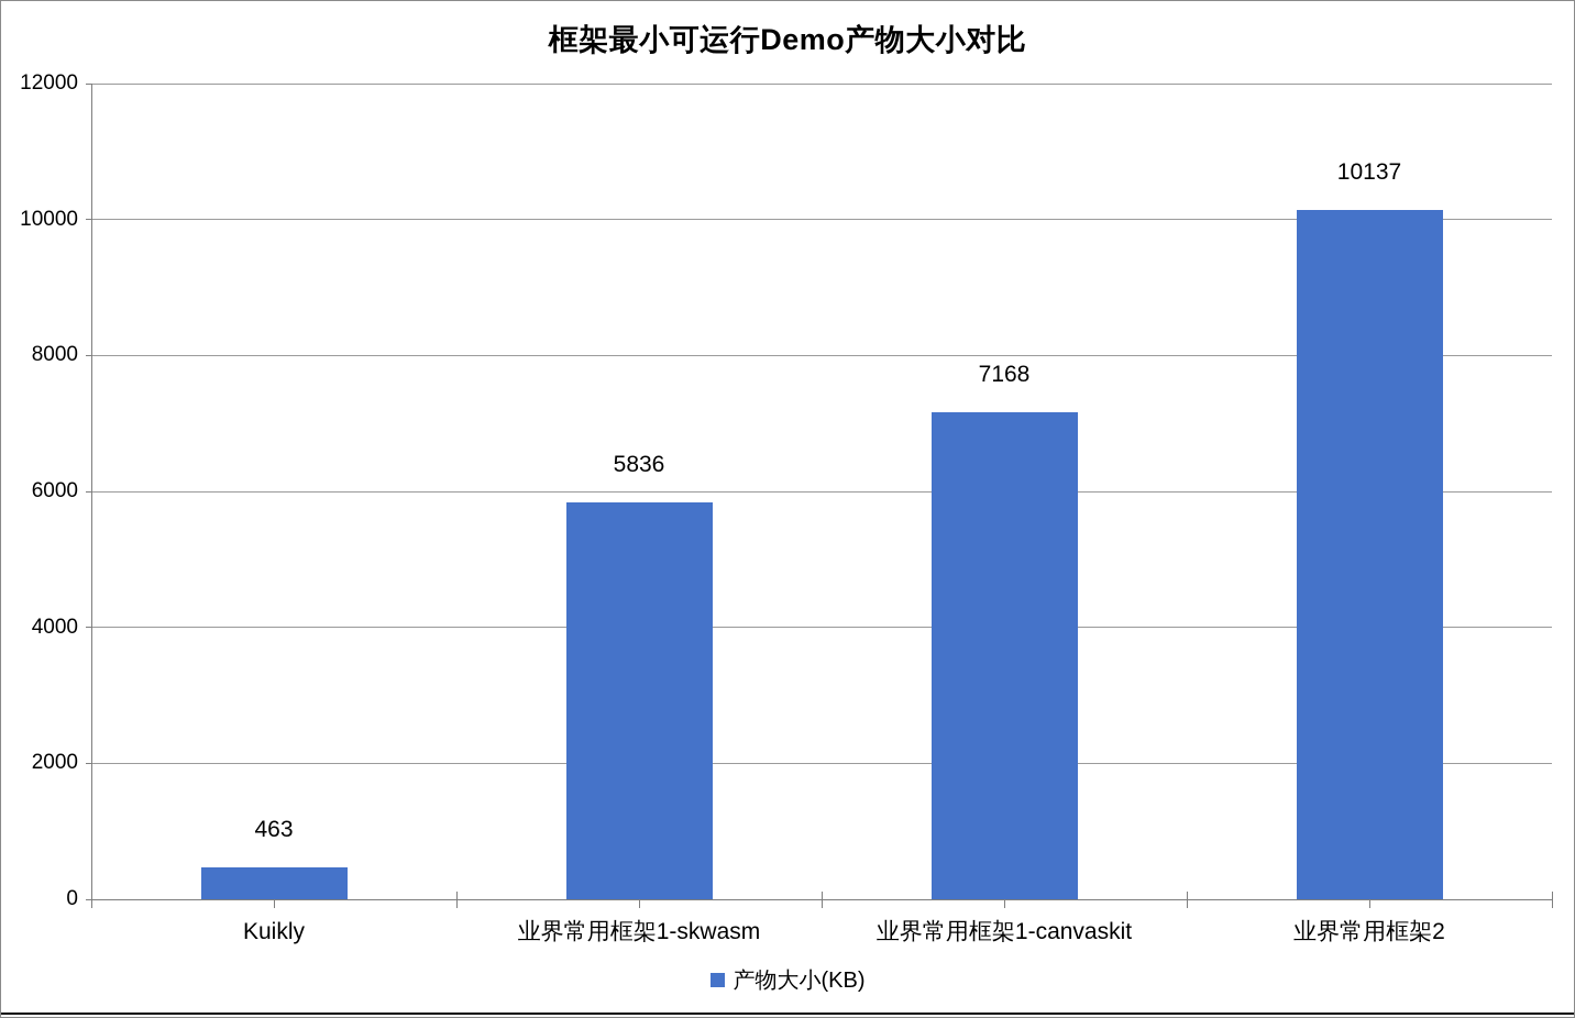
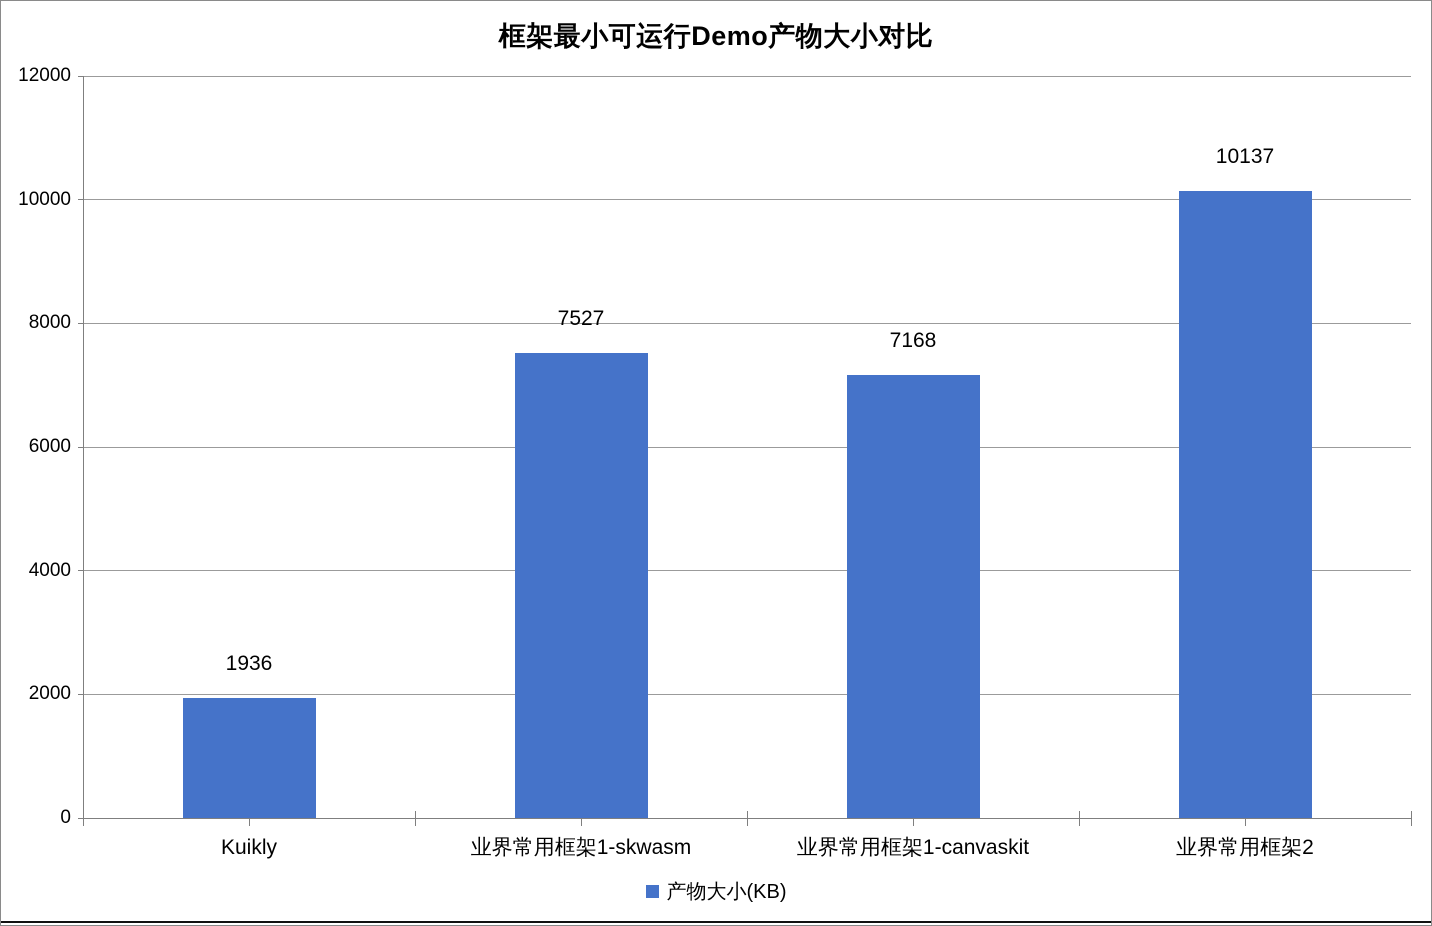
Kuikly: 463 -> 1936
业界常用框架1-skwasm: 5836 -> 7527
